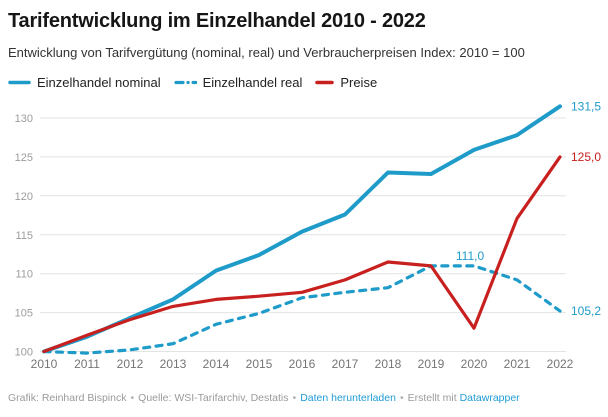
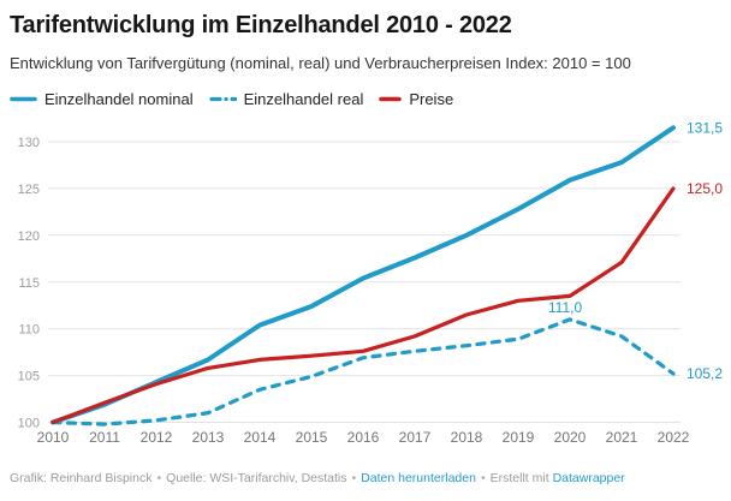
Einzelhandel nominal/2018: 123 -> 120
Einzelhandel real/2019: 111 -> 109
Preise/2019: 111 -> 113
Preise/2020: 103 -> 114
